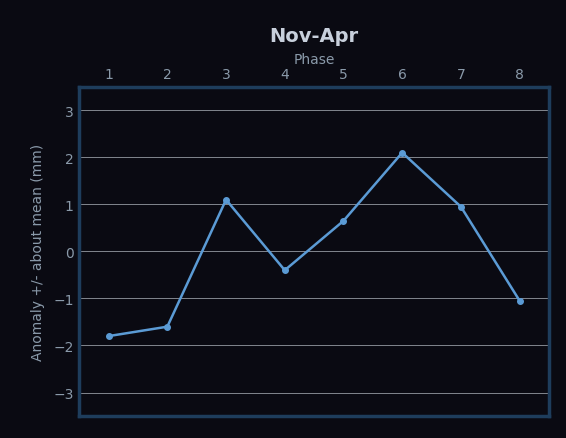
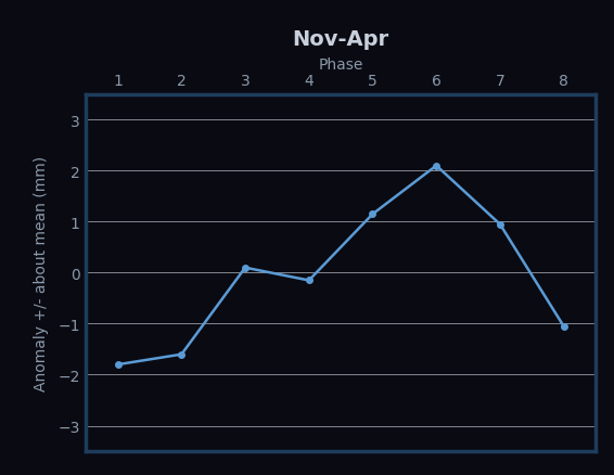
3: 1.10 -> 0.10
4: -0.40 -> -0.15
5: 0.65 -> 1.15
